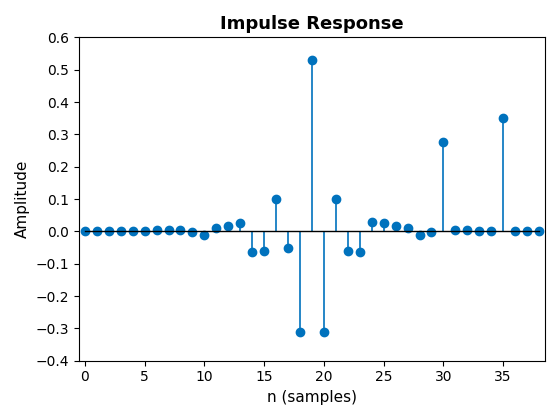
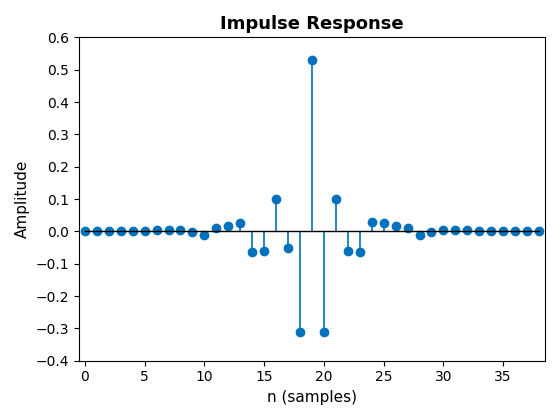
30: 0.275 -> 0.005
35: 0.350 -> 0.001
